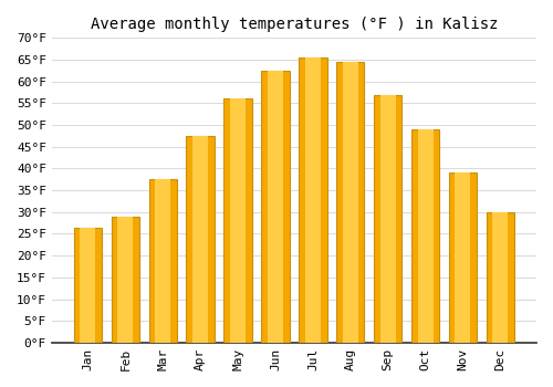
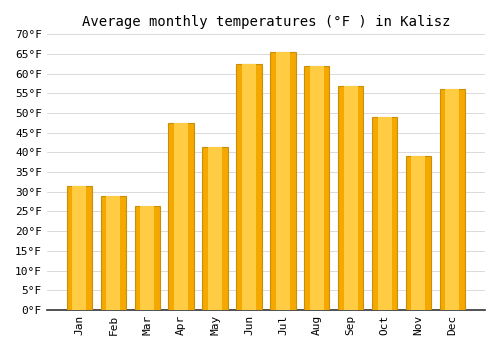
Jan: 26.5°F -> 31.5°F
Mar: 37.5°F -> 26.5°F
May: 56.0°F -> 41.5°F
Aug: 64.5°F -> 62.0°F
Dec: 30.0°F -> 56.0°F
